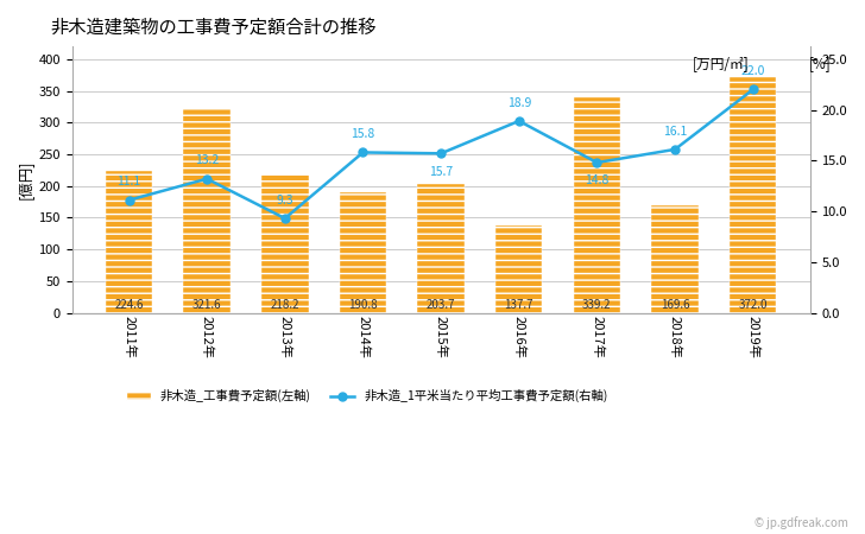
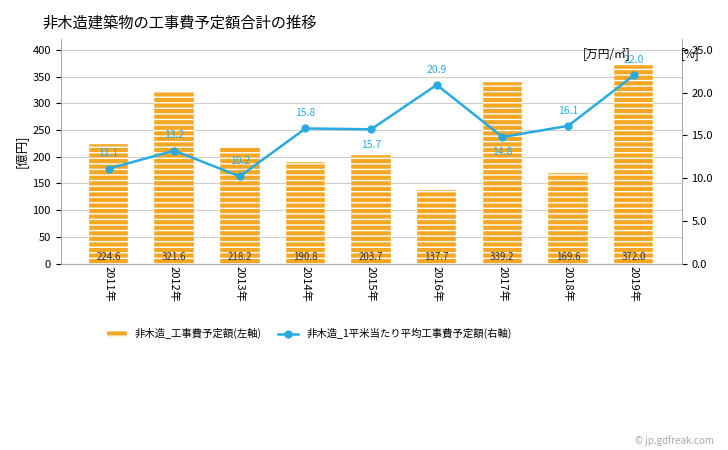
非木造_1平米当たり平均工事費予定額(右軸)/2013年: 9.3 -> 10.2
非木造_1平米当たり平均工事費予定額(右軸)/2016年: 18.9 -> 20.9
